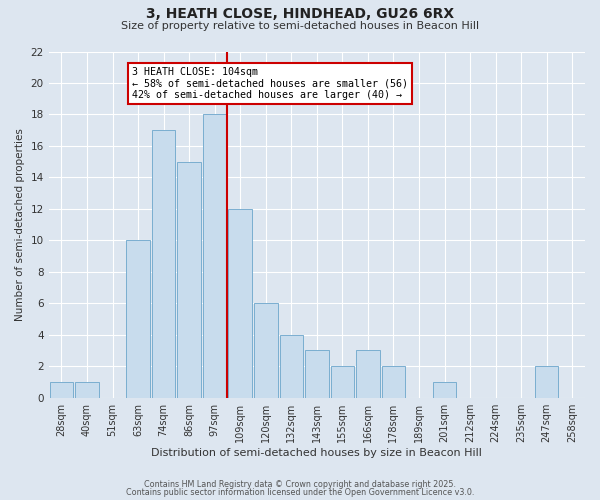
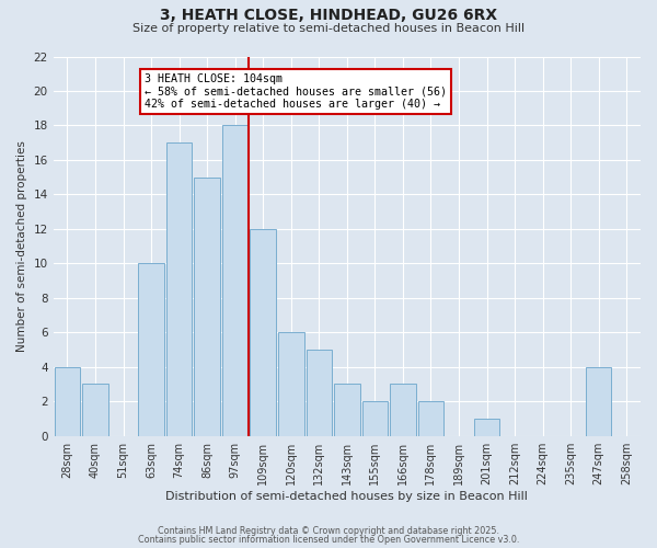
28sqm: 1 -> 4
40sqm: 1 -> 3
132sqm: 4 -> 5
247sqm: 2 -> 4
